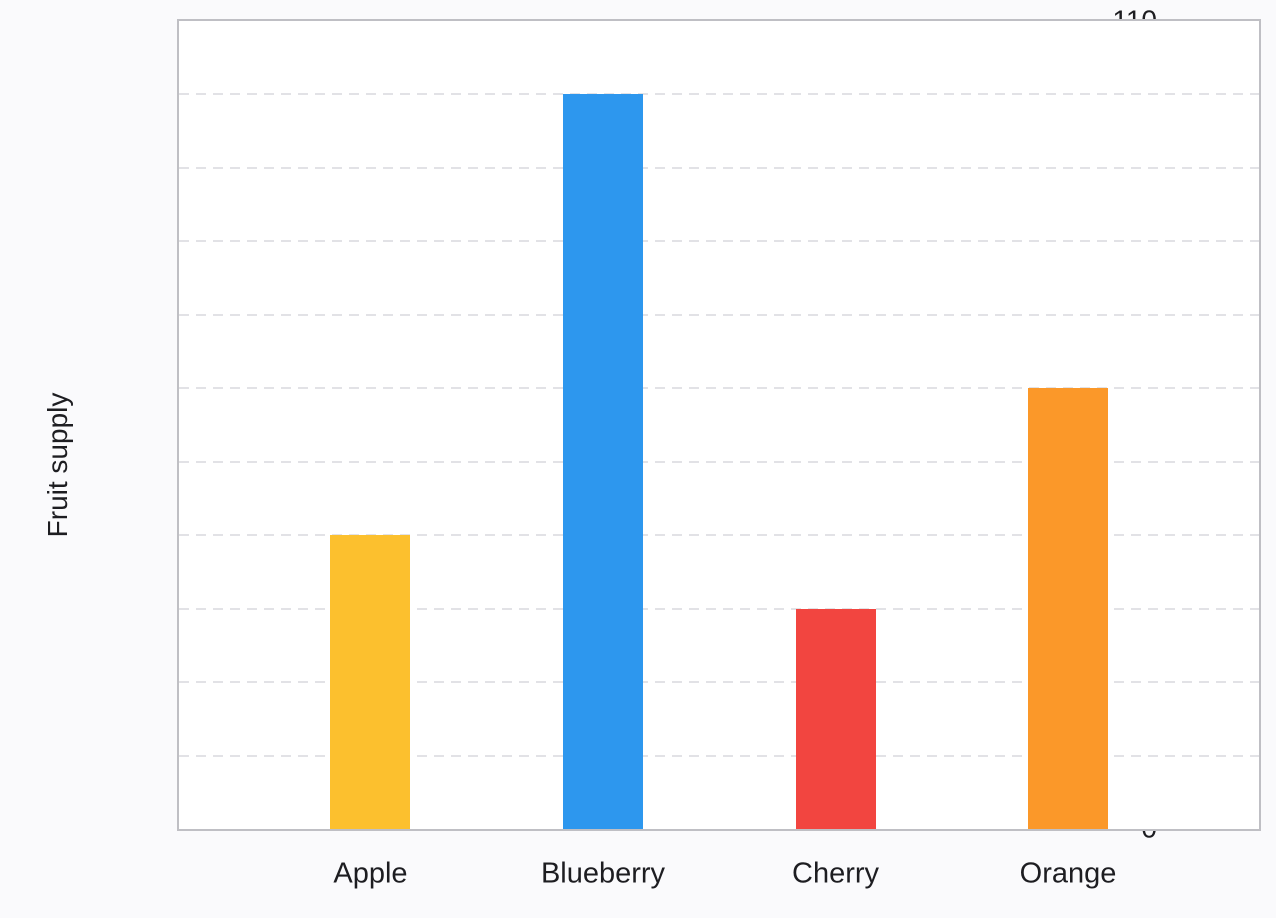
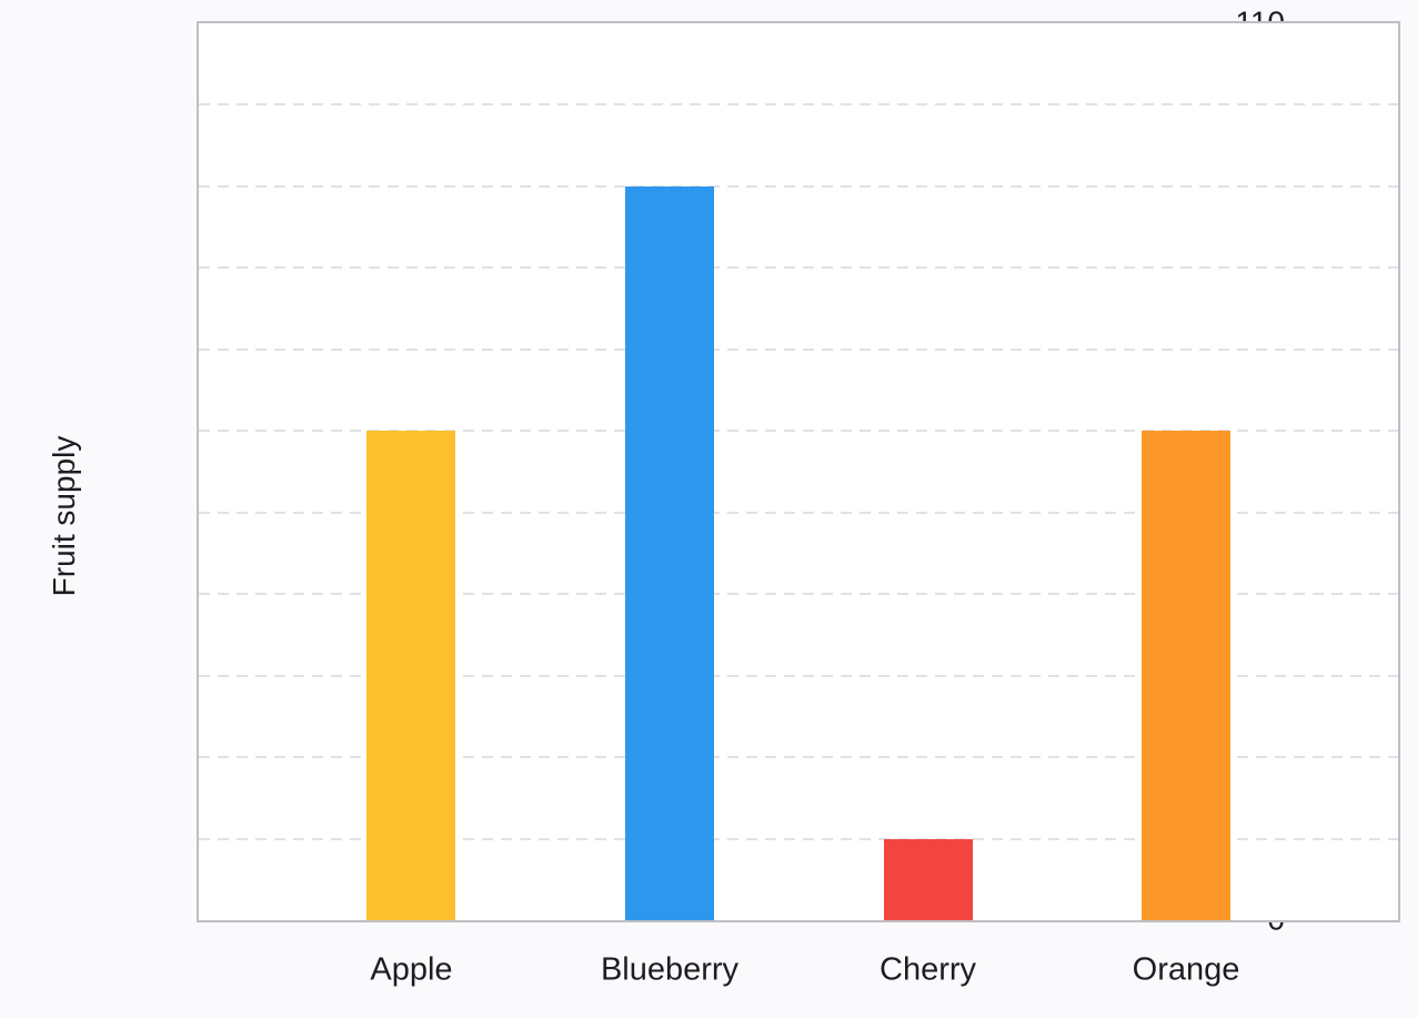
Apple: 40 -> 60
Blueberry: 100 -> 90
Cherry: 30 -> 10
